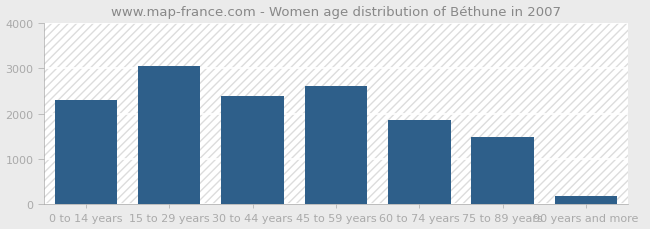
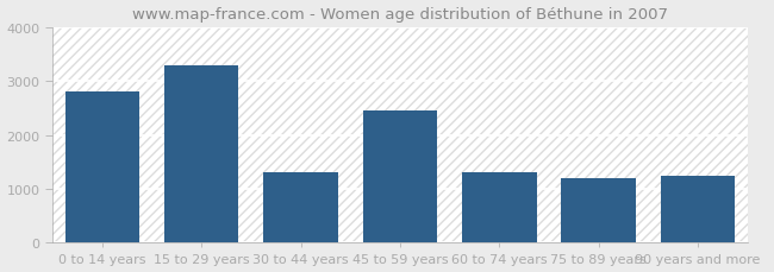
0 to 14 years: 2310 -> 2800
15 to 29 years: 3060 -> 3300
30 to 44 years: 2380 -> 1300
45 to 59 years: 2600 -> 2450
60 to 74 years: 1860 -> 1300
75 to 89 years: 1490 -> 1200
90 years and more: 180 -> 1250
